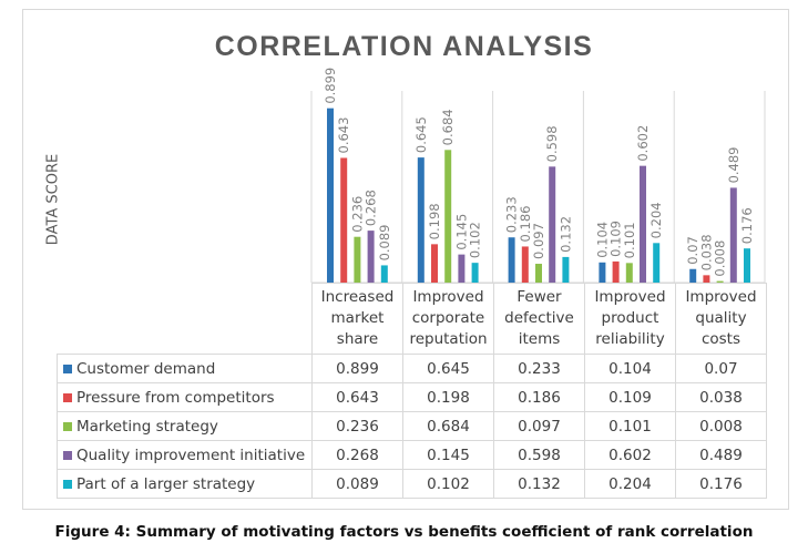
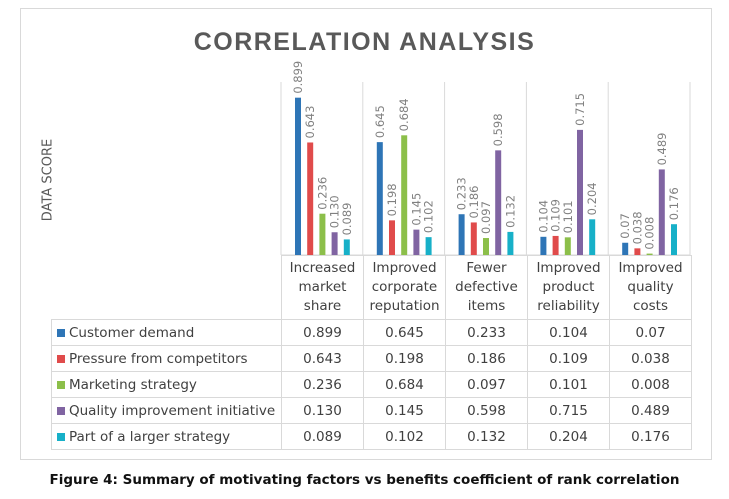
Quality improvement initiative/Increased market share: 0.268 -> 0.130
Quality improvement initiative/Improved product reliability: 0.602 -> 0.715
